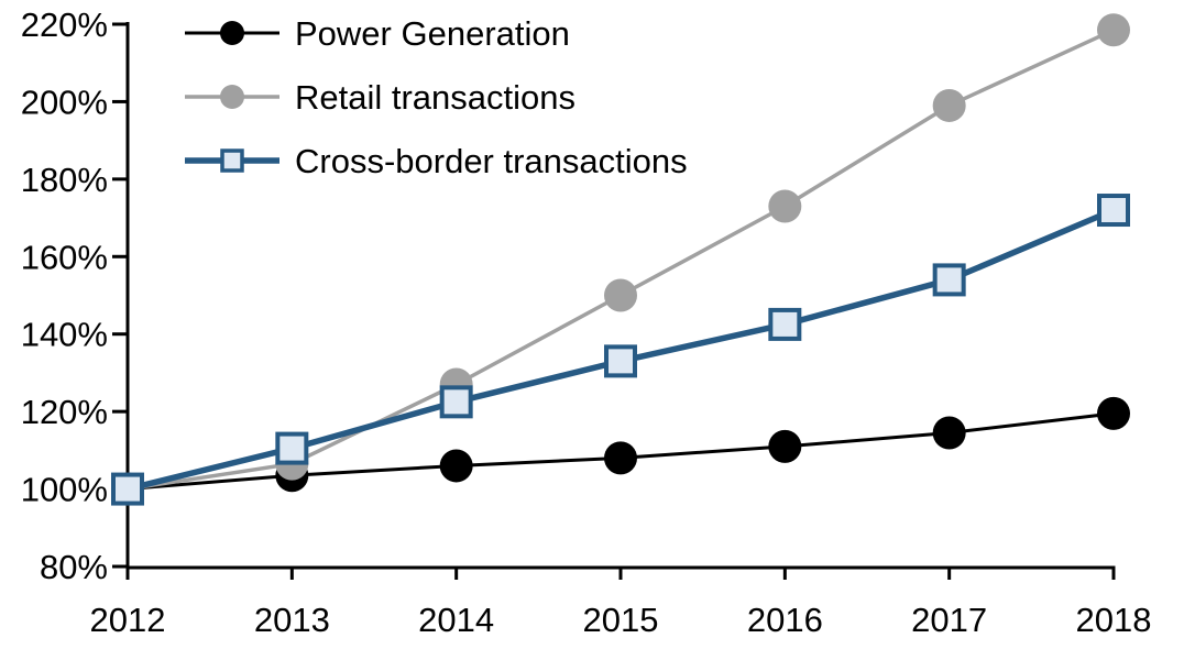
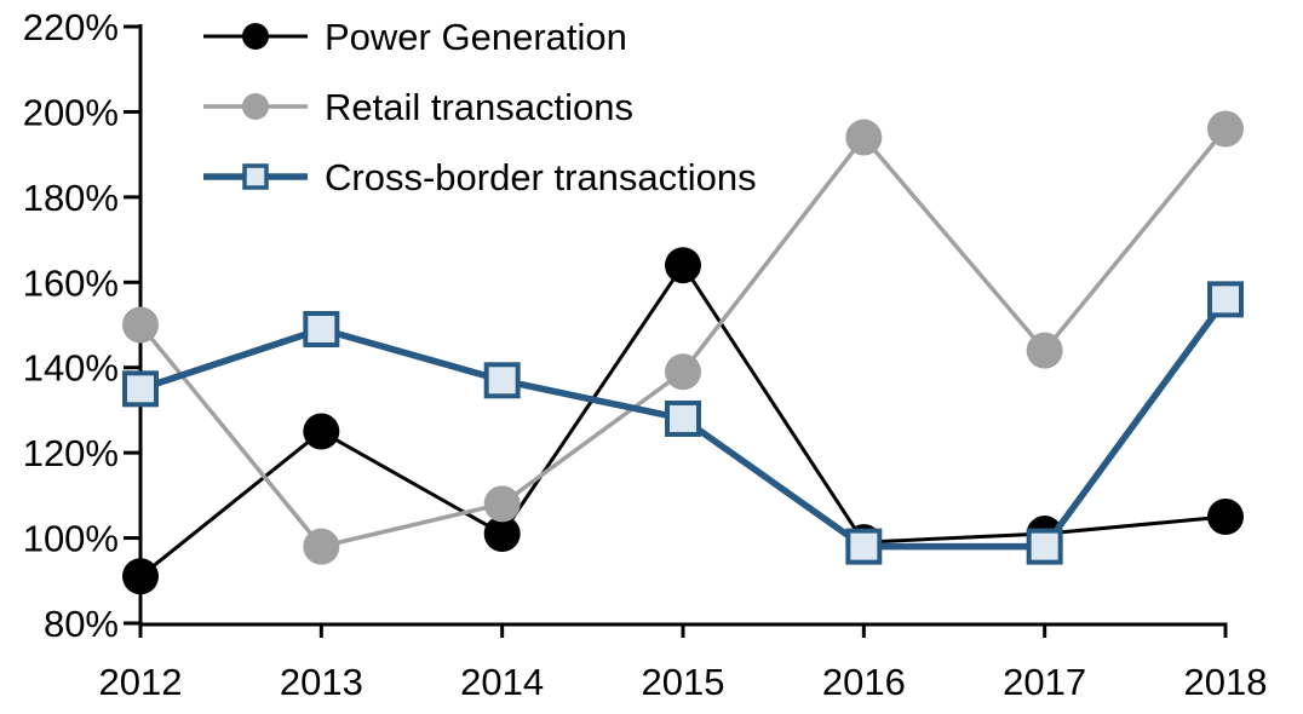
Power Generation/2012: 100% -> 91%
Retail transactions/2012: 100% -> 150%
Cross-border transactions/2012: 100% -> 135%
Power Generation/2013: 104% -> 125%
Retail transactions/2013: 106% -> 98%
Cross-border transactions/2013: 110% -> 149%
Power Generation/2014: 106% -> 101%
Retail transactions/2014: 127% -> 108%
Cross-border transactions/2014: 122% -> 137%
Power Generation/2015: 108% -> 164%
Retail transactions/2015: 150% -> 139%
Cross-border transactions/2015: 133% -> 128%
Power Generation/2016: 111% -> 99%
Retail transactions/2016: 173% -> 194%
Cross-border transactions/2016: 142% -> 98%
Power Generation/2017: 114% -> 101%
Retail transactions/2017: 199% -> 144%
Cross-border transactions/2017: 154% -> 98%
Power Generation/2018: 120% -> 105%
Retail transactions/2018: 218% -> 196%
Cross-border transactions/2018: 172% -> 156%
